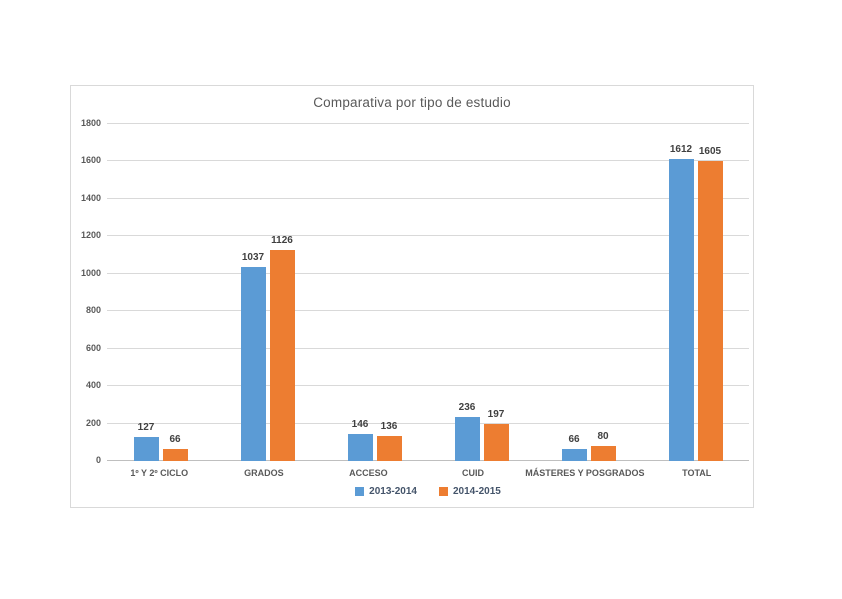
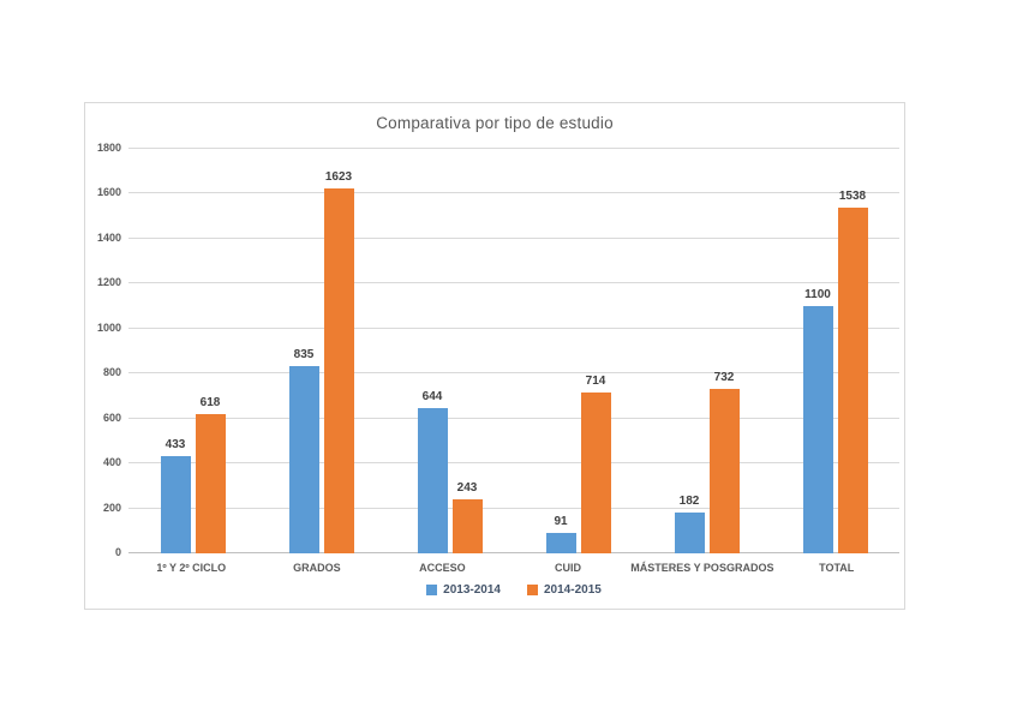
2013-2014/1º Y 2º CICLO: 127 -> 433
2014-2015/1º Y 2º CICLO: 66 -> 618
2013-2014/GRADOS: 1037 -> 835
2014-2015/GRADOS: 1126 -> 1623
2013-2014/ACCESO: 146 -> 644
2014-2015/ACCESO: 136 -> 243
2013-2014/CUID: 236 -> 91
2014-2015/CUID: 197 -> 714
2013-2014/MÁSTERES Y POSGRADOS: 66 -> 182
2014-2015/MÁSTERES Y POSGRADOS: 80 -> 732
2013-2014/TOTAL: 1612 -> 1100
2014-2015/TOTAL: 1605 -> 1538
